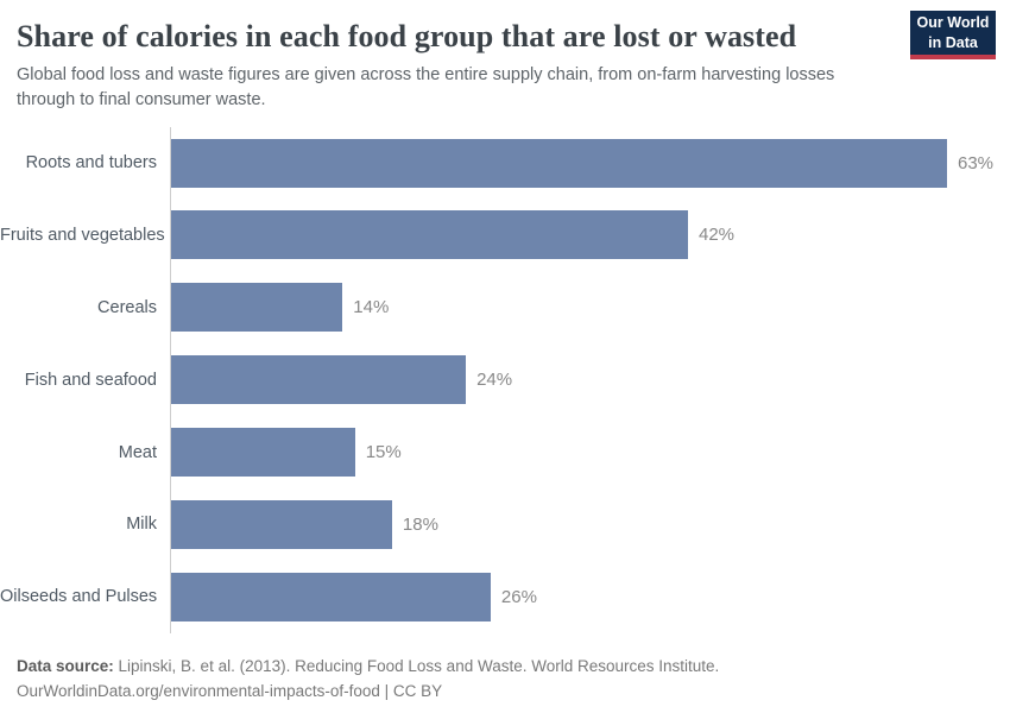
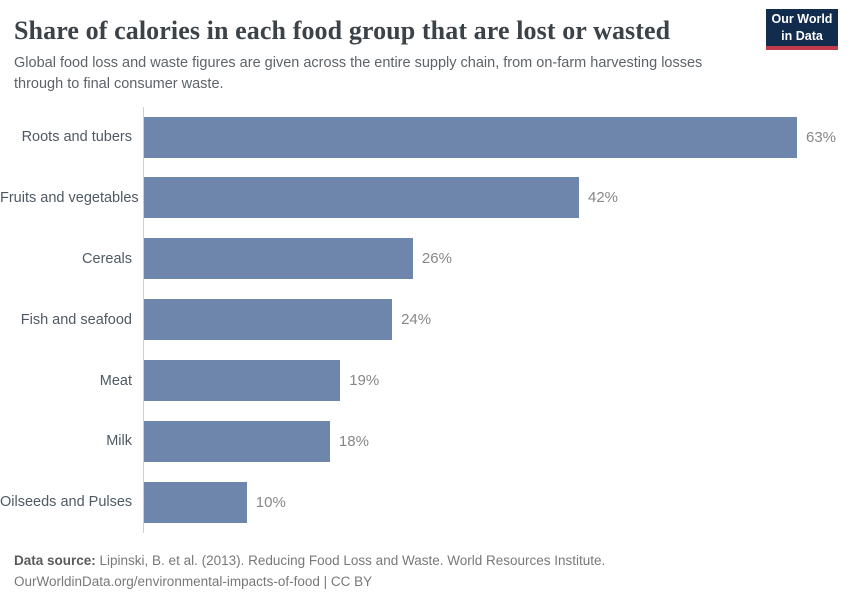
Cereals: 14% -> 26%
Meat: 15% -> 19%
Oilseeds and Pulses: 26% -> 10%
